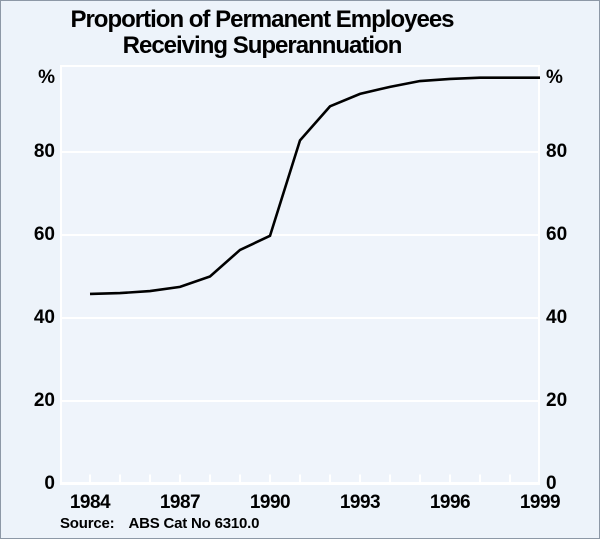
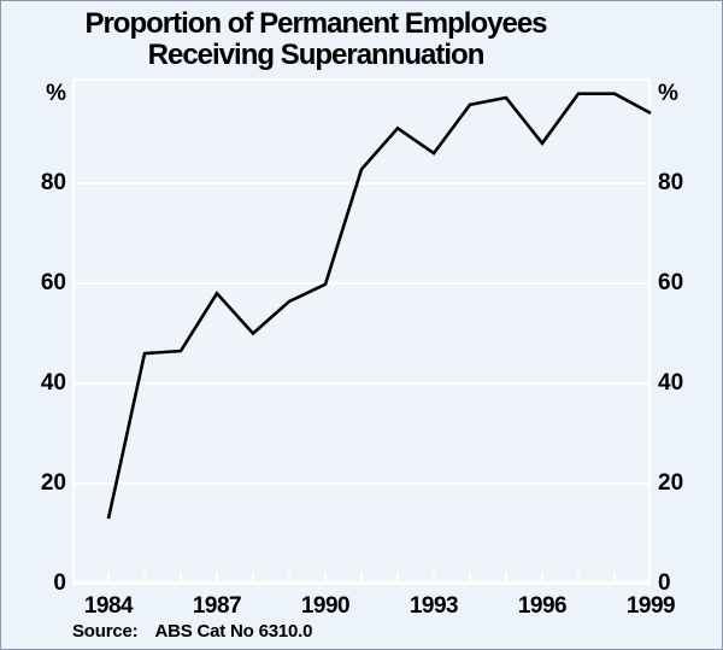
1984: 46 -> 13
1987: 48 -> 58
1993: 94 -> 86
1996: 98 -> 88
1999: 98 -> 94
